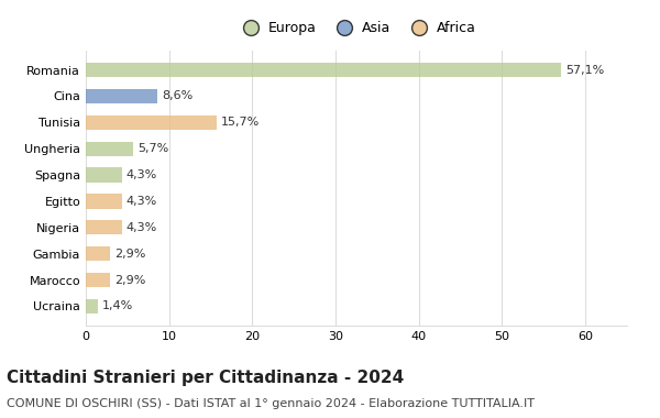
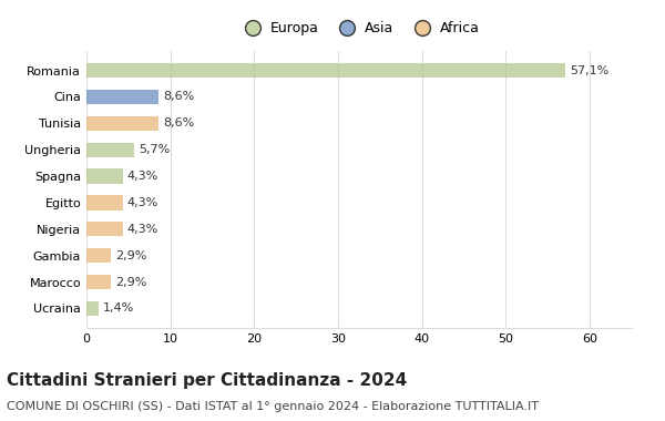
Tunisia: 15,7% -> 8,6%
